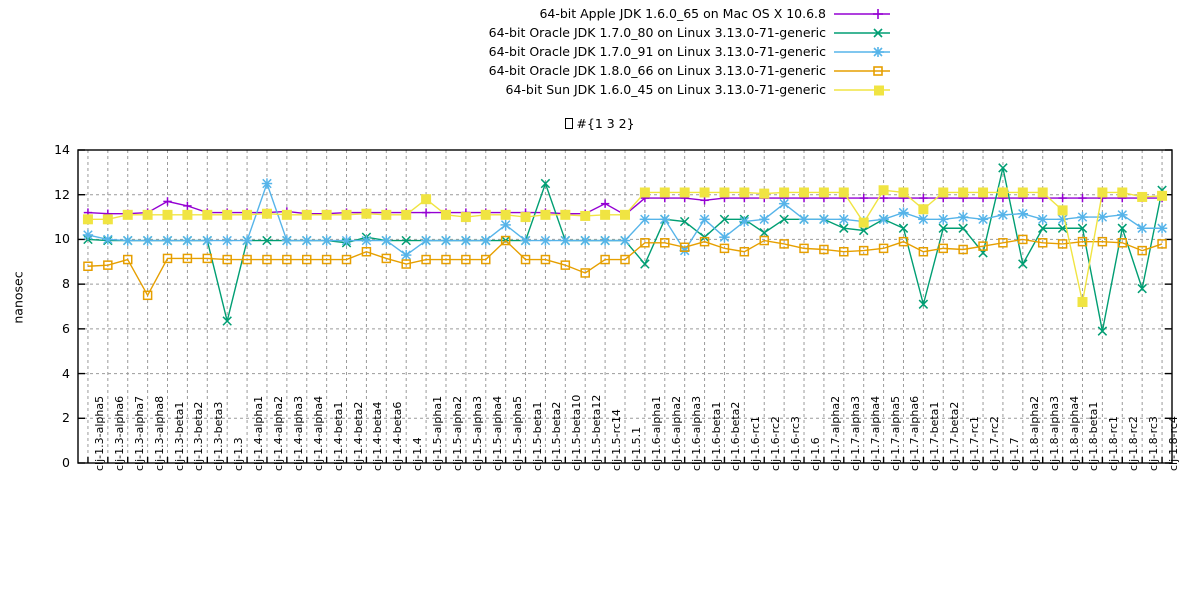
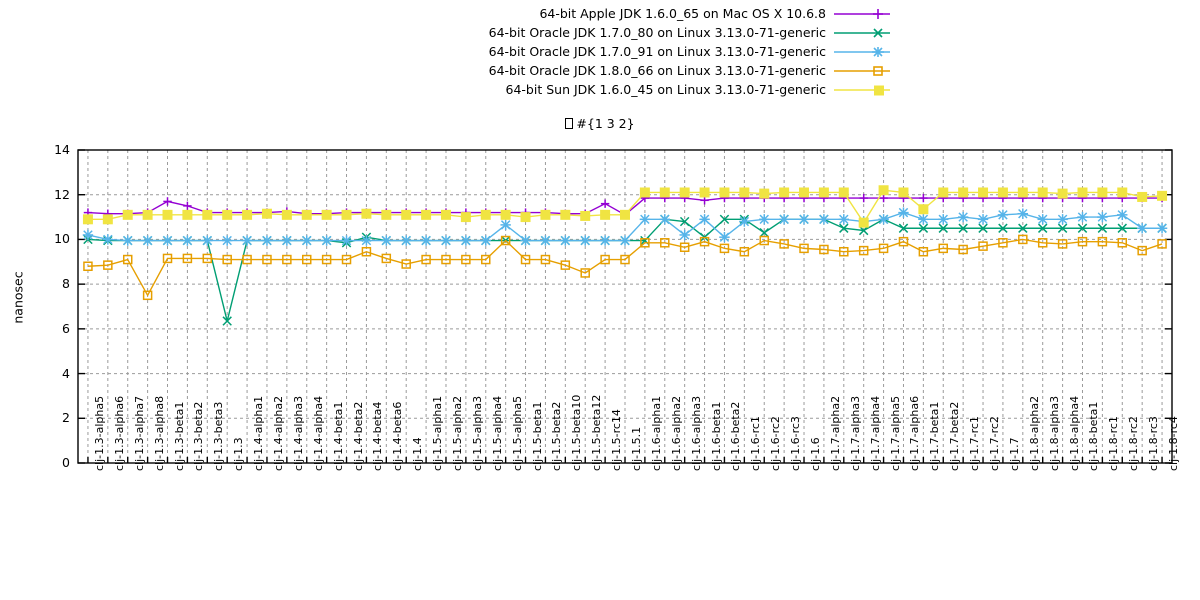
64-bit Oracle JDK 1.7.0_91 on Linux 3.13.0-71-generic/clj-1.4-alpha2: 12.5 -> 9.9
64-bit Oracle JDK 1.7.0_91 on Linux 3.13.0-71-generic/clj-1.4: 9.3 -> 9.9
64-bit Sun JDK 1.6.0_45 on Linux 3.13.0-71-generic/clj-1.5-alpha1: 11.8 -> 11.1
64-bit Oracle JDK 1.7.0_80 on Linux 3.13.0-71-generic/clj-1.5-beta2: 12.5 -> 9.9
64-bit Oracle JDK 1.7.0_80 on Linux 3.13.0-71-generic/clj-1.6-alpha1: 8.9 -> 9.9
64-bit Oracle JDK 1.7.0_91 on Linux 3.13.0-71-generic/clj-1.6-alpha3: 9.5 -> 10.2
64-bit Oracle JDK 1.7.0_91 on Linux 3.13.0-71-generic/clj-1.6-rc3: 11.6 -> 10.9
64-bit Oracle JDK 1.7.0_80 on Linux 3.13.0-71-generic/clj-1.7-beta1: 7.1 -> 10.5
64-bit Oracle JDK 1.7.0_80 on Linux 3.13.0-71-generic/clj-1.7-rc2: 9.4 -> 10.5
64-bit Oracle JDK 1.7.0_80 on Linux 3.13.0-71-generic/clj-1.7: 13.2 -> 10.5
64-bit Oracle JDK 1.7.0_80 on Linux 3.13.0-71-generic/clj-1.8-alpha2: 8.9 -> 10.5
64-bit Sun JDK 1.6.0_45 on Linux 3.13.0-71-generic/clj-1.8-alpha4: 11.3 -> 12.1
64-bit Sun JDK 1.6.0_45 on Linux 3.13.0-71-generic/clj-1.8-beta1: 7.2 -> 12.1
64-bit Oracle JDK 1.7.0_80 on Linux 3.13.0-71-generic/clj-1.8-rc1: 5.9 -> 10.5
64-bit Oracle JDK 1.7.0_80 on Linux 3.13.0-71-generic/clj-1.8-rc3: 7.8 -> 10.5
64-bit Oracle JDK 1.7.0_80 on Linux 3.13.0-71-generic/clj-1.8-rc4: 12.2 -> 10.5
